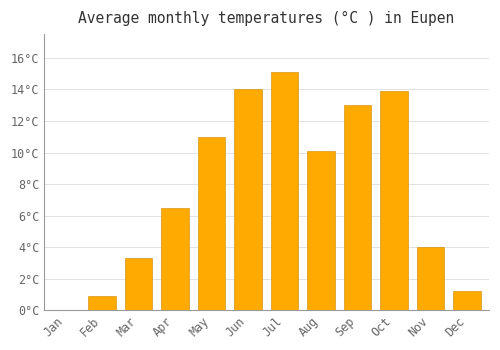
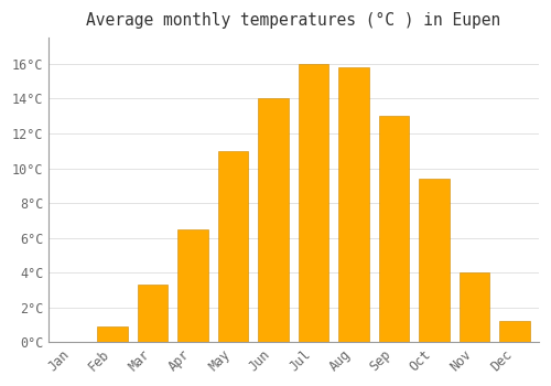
Jul: 15.1°C -> 16.0°C
Aug: 10.1°C -> 15.8°C
Oct: 13.9°C -> 9.4°C
